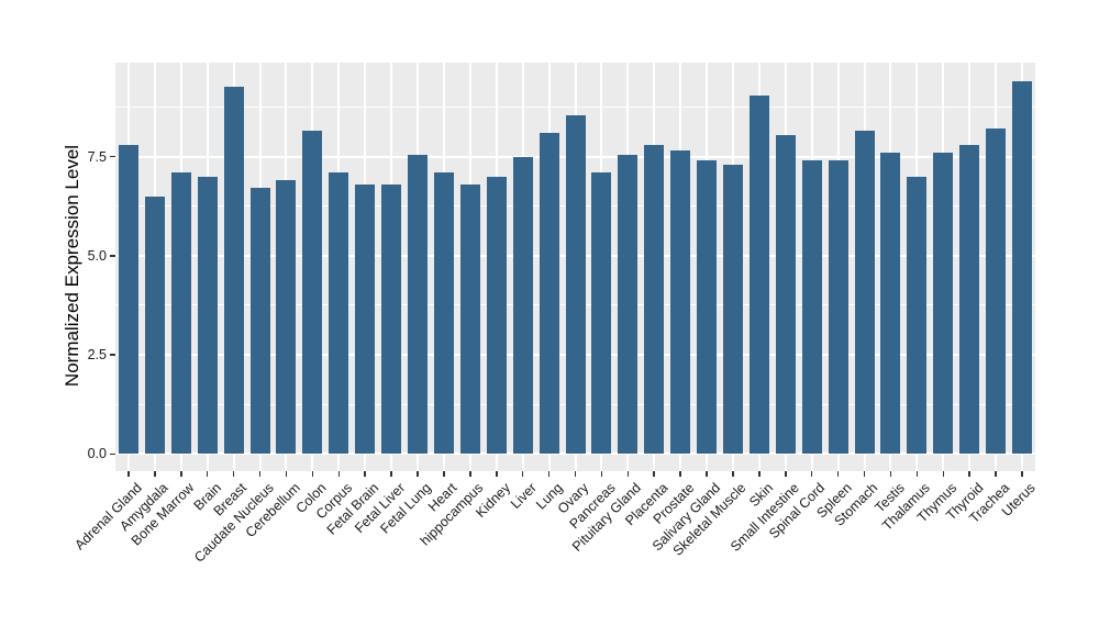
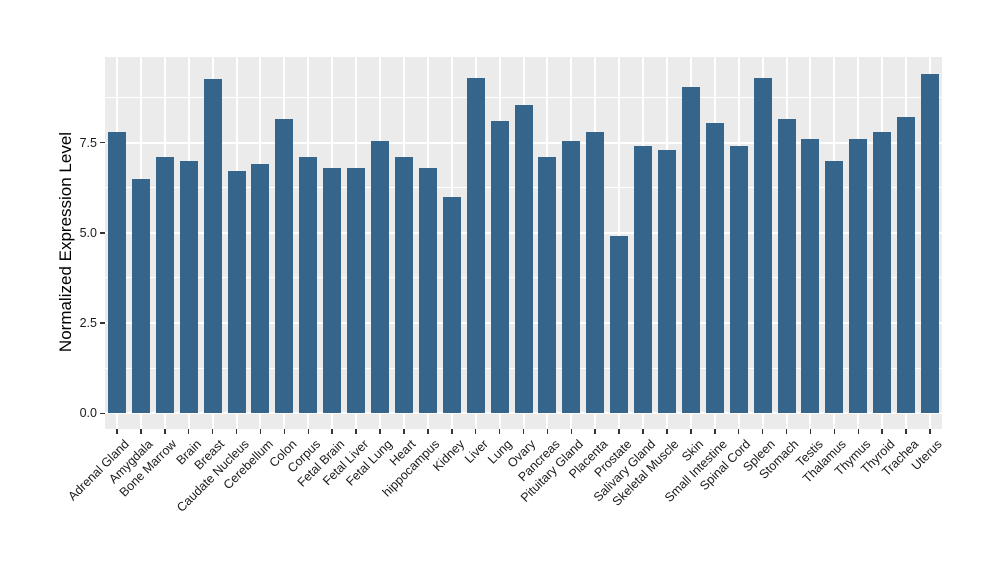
Kidney: 7.0 -> 6.0
Liver: 7.5 -> 9.3
Prostate: 7.7 -> 4.9
Spleen: 7.4 -> 9.3
